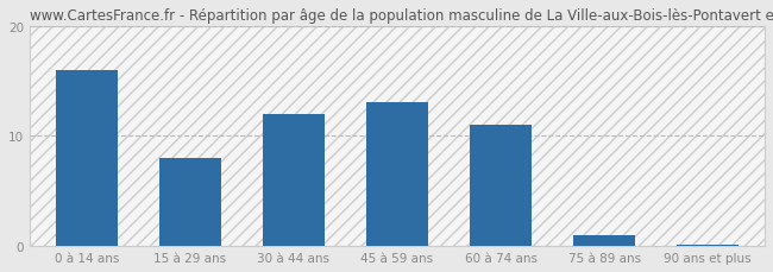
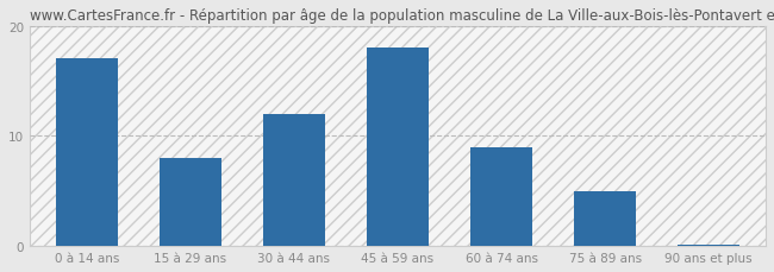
0 à 14 ans: 16.0 -> 17.0
45 à 59 ans: 13.0 -> 18.0
60 à 74 ans: 11.0 -> 9.0
75 à 89 ans: 1.0 -> 5.0
